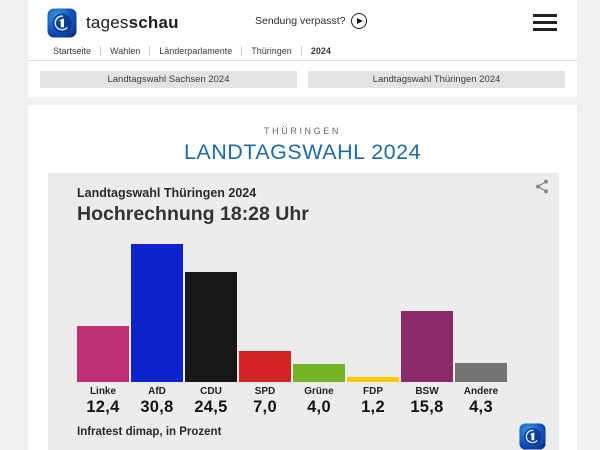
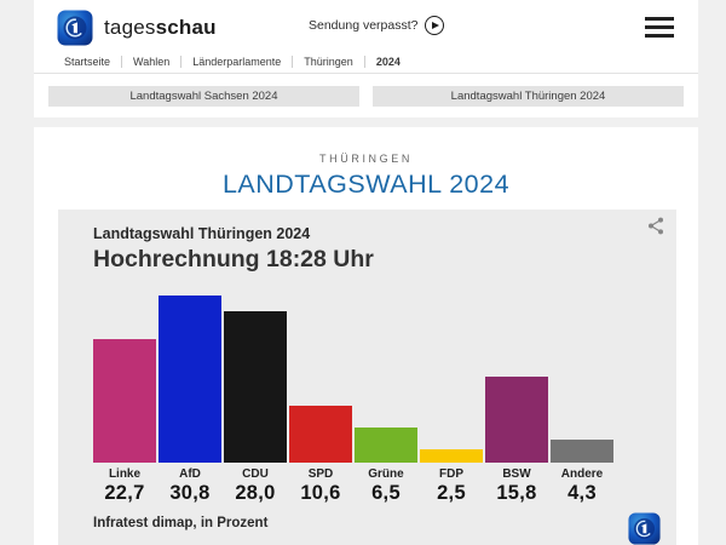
Linke: 12,4 -> 22,7
CDU: 24,5 -> 28,0
SPD: 7,0 -> 10,6
Grüne: 4,0 -> 6,5
FDP: 1,2 -> 2,5
